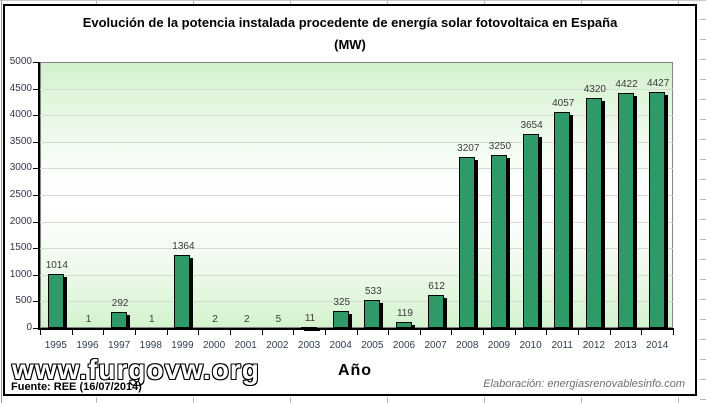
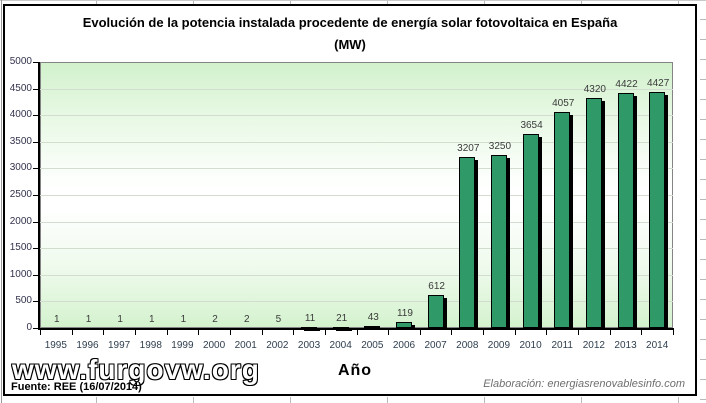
1995: 1014 -> 1
1997: 292 -> 1
1999: 1364 -> 1
2004: 325 -> 21
2005: 533 -> 43
